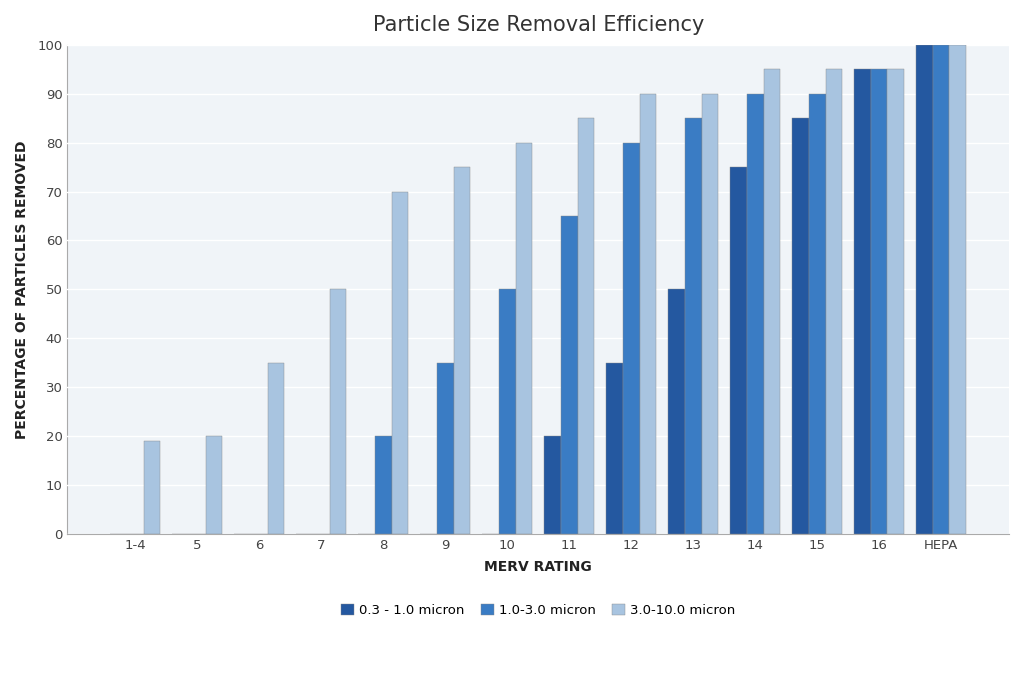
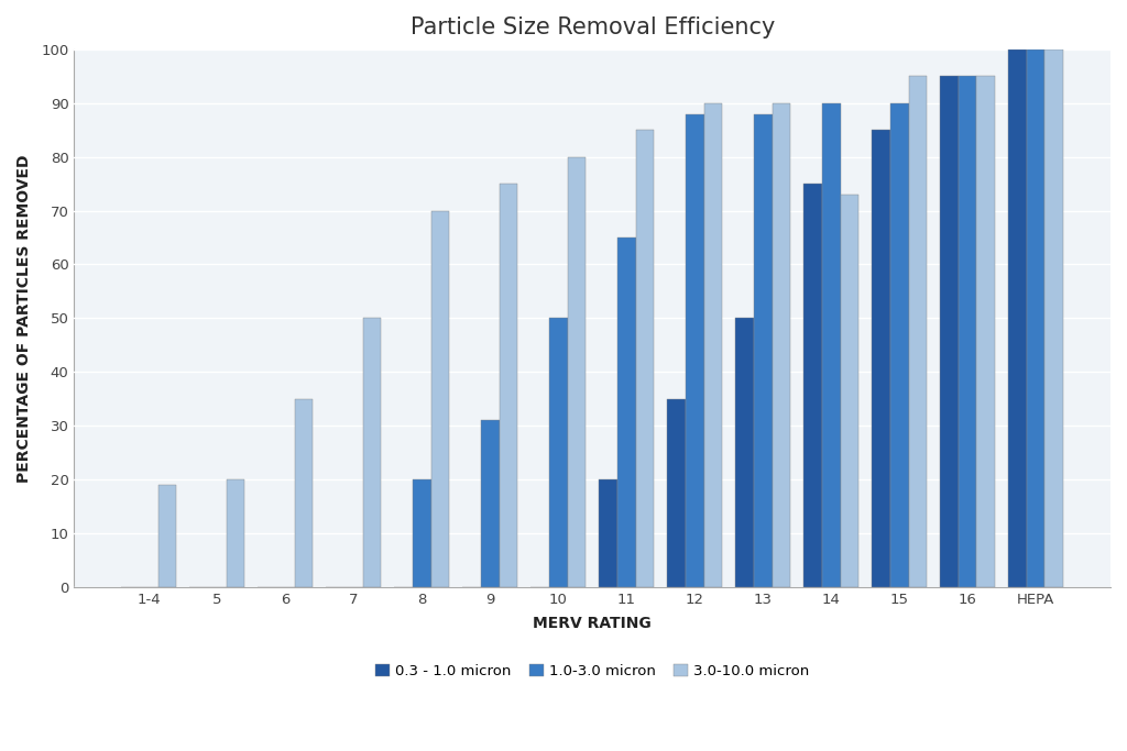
1.0-3.0 micron/9: 35 -> 31
1.0-3.0 micron/12: 80 -> 88
1.0-3.0 micron/13: 85 -> 88
3.0-10.0 micron/14: 95 -> 73
